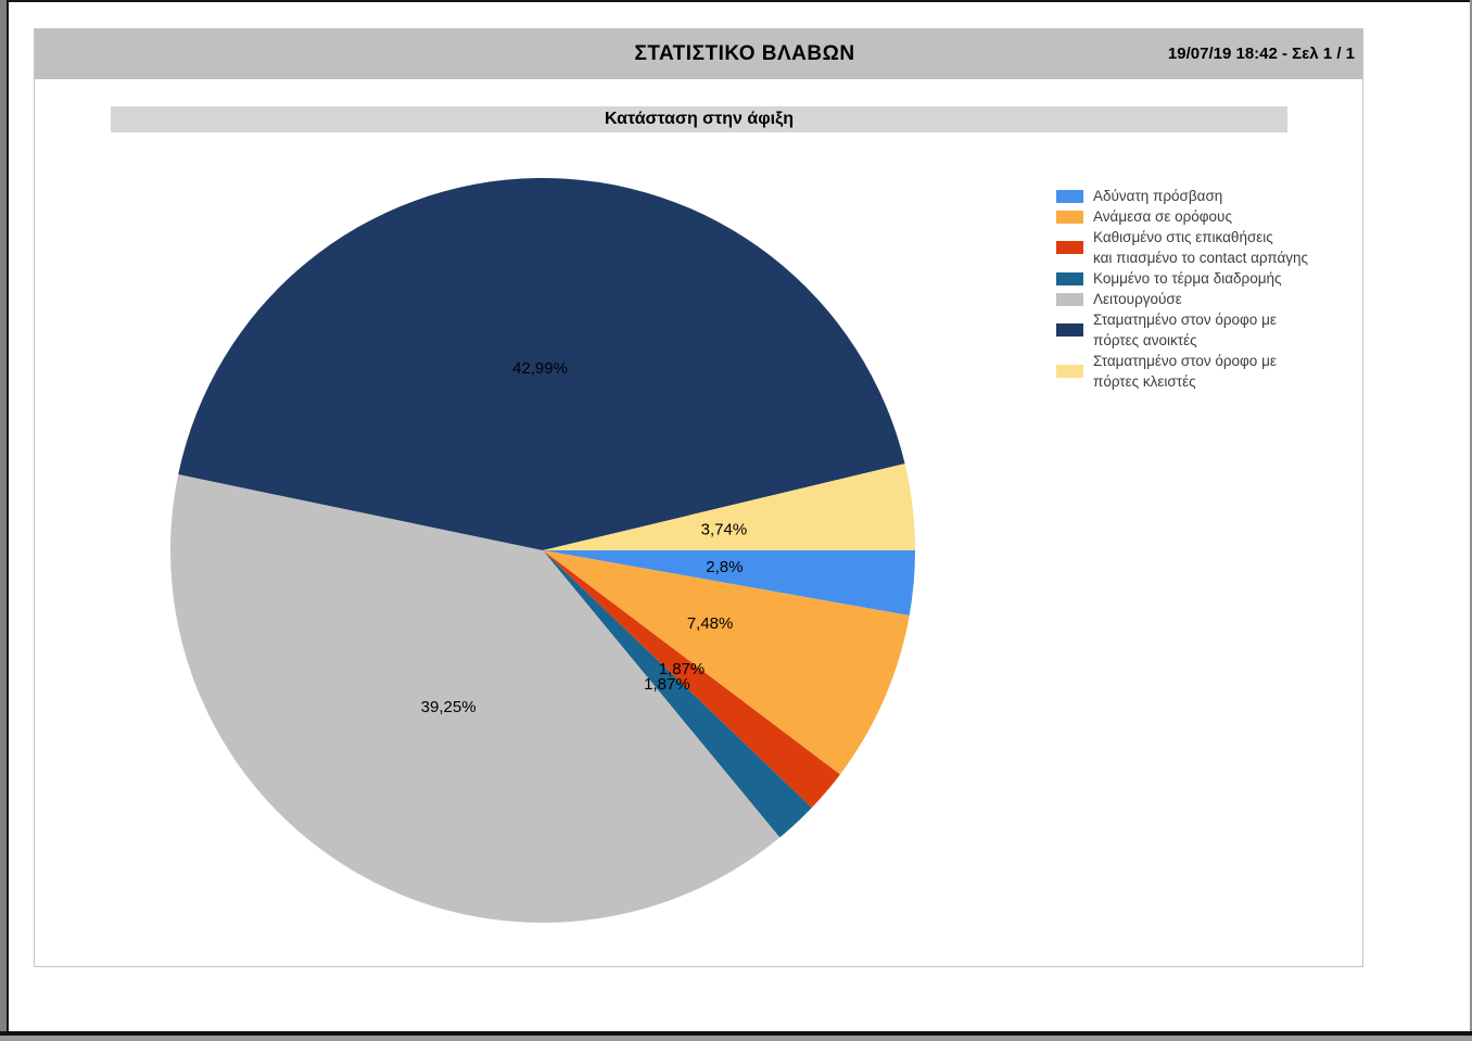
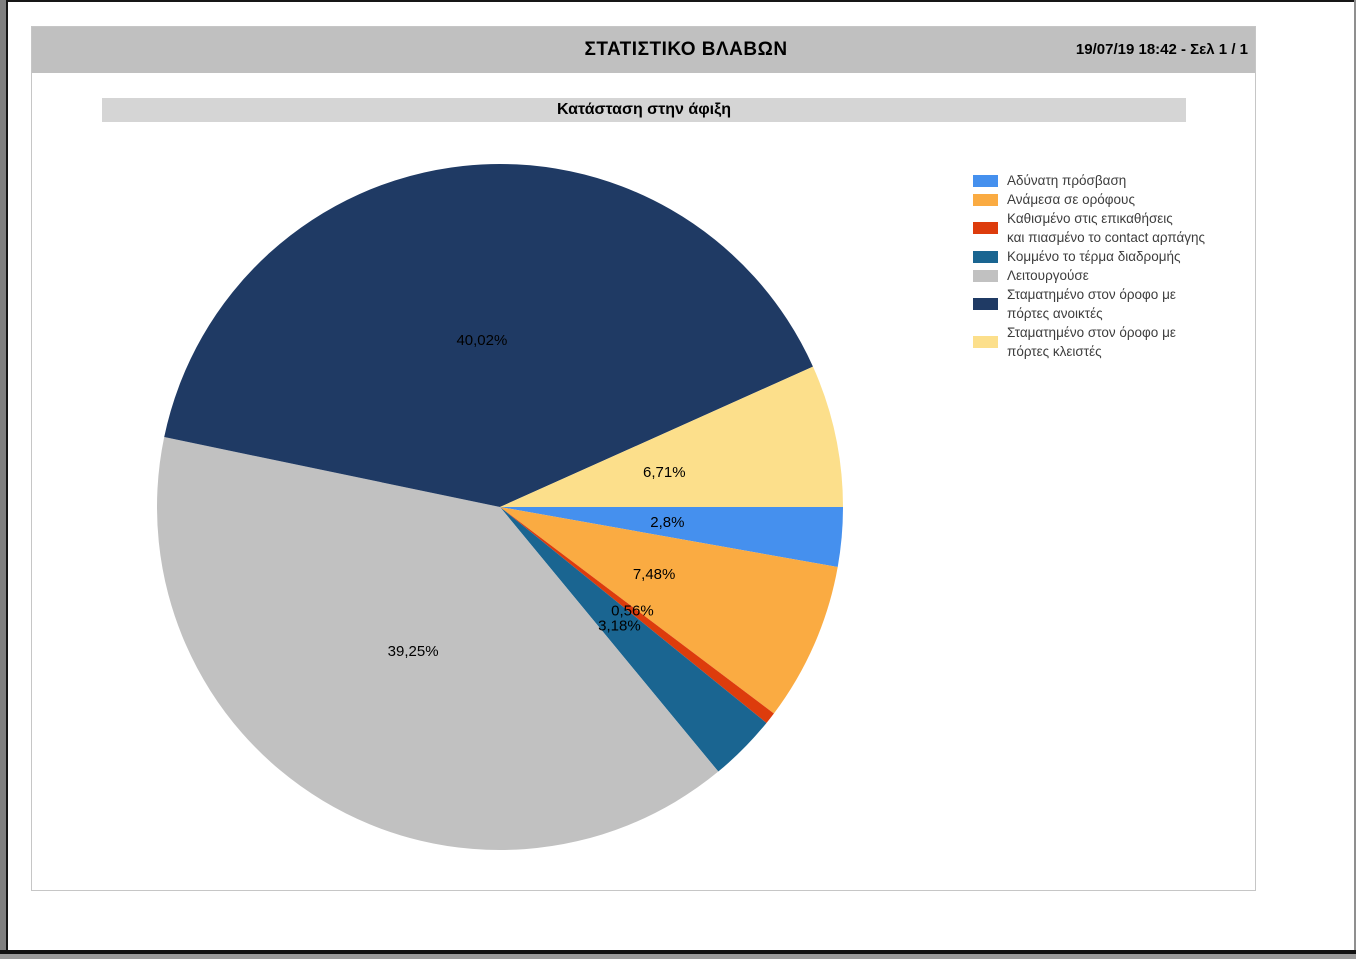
Καθισμένο στις επικαθήσεις και πιασμένο το contact αρπάγης: 1,87% -> 0,56%
Κομμένο το τέρμα διαδρομής: 1,87% -> 3,18%
Σταματημένο στον όροφο με πόρτες ανοικτές: 42,99% -> 40,02%
Σταματημένο στον όροφο με πόρτες κλειστές: 3,74% -> 6,71%
